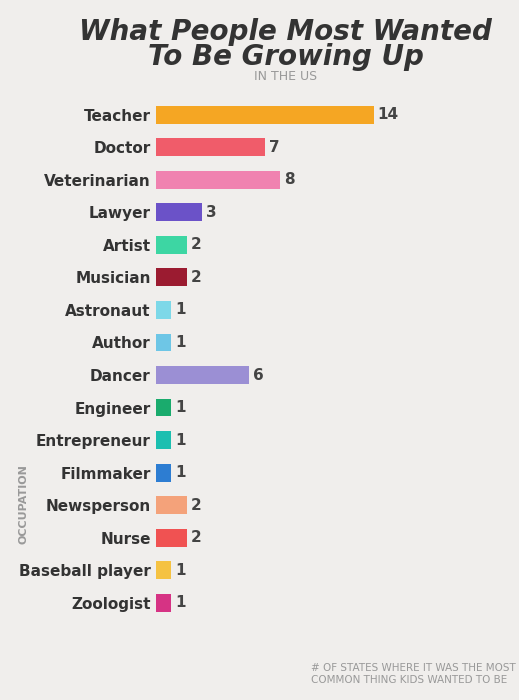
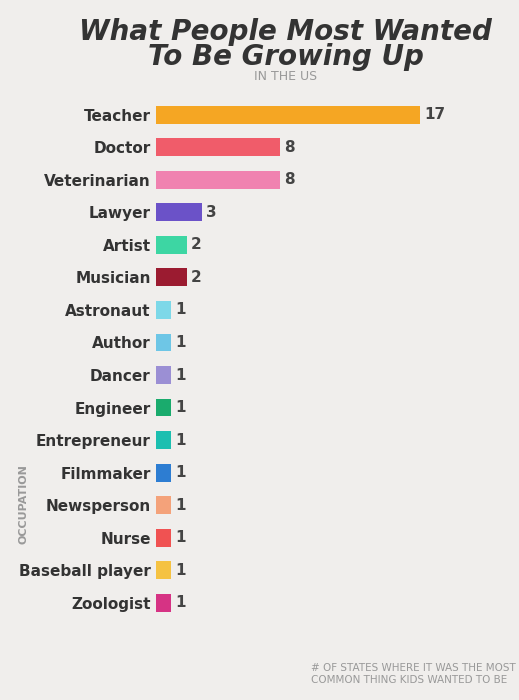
Teacher: 14 -> 17
Doctor: 7 -> 8
Dancer: 6 -> 1
Newsperson: 2 -> 1
Nurse: 2 -> 1
